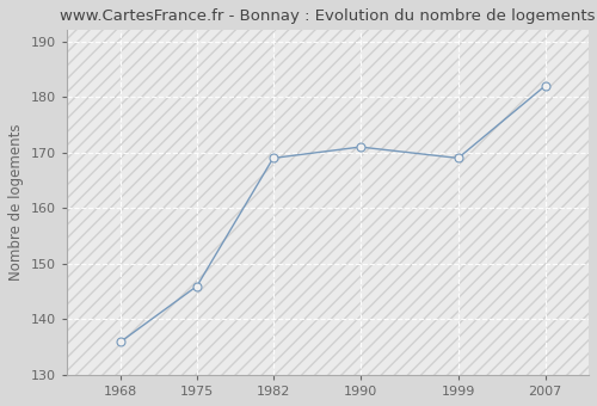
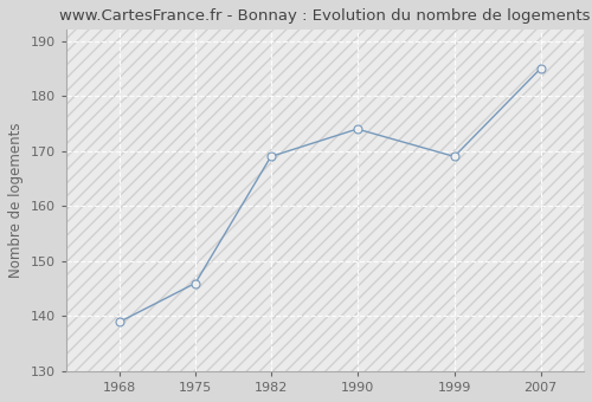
1968: 136 -> 139
1990: 171 -> 174
2007: 182 -> 185
